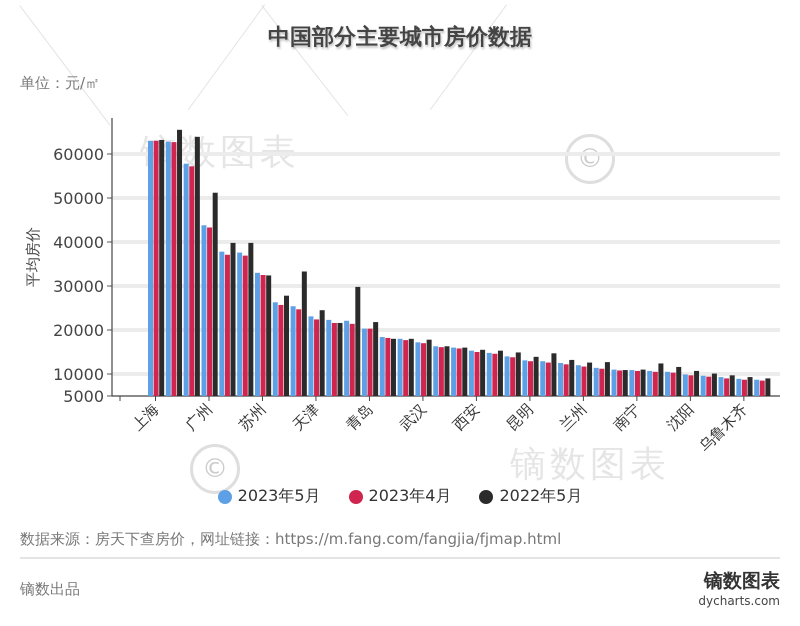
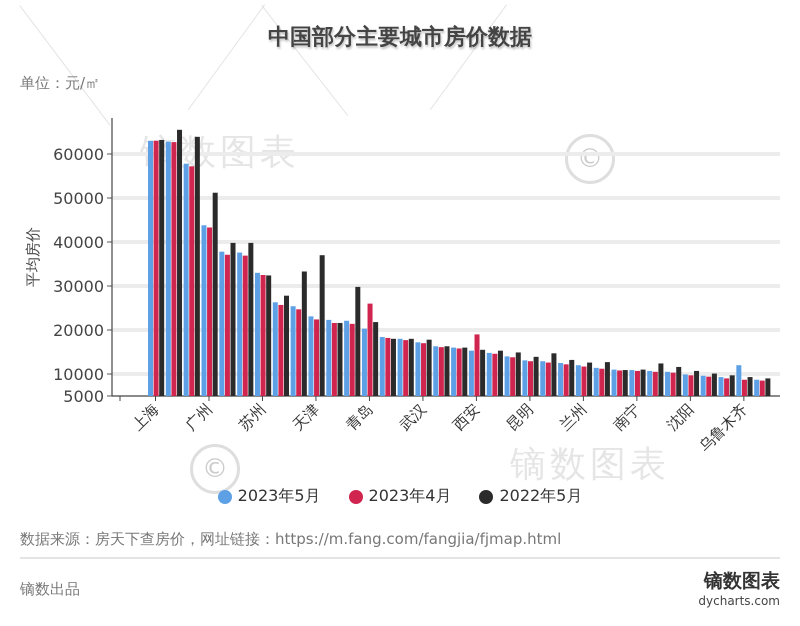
2022年5月/天津: 24000 -> 37000
2023年4月/青岛: 20000 -> 26000
2023年4月/西安: 15000 -> 19000
2023年5月/乌鲁木齐: 9000 -> 12000
